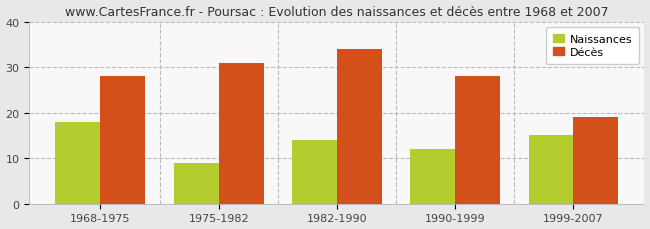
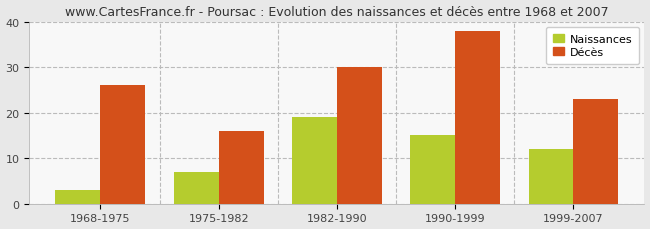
Naissances/1968-1975: 18 -> 3
Décès/1968-1975: 28 -> 26
Naissances/1975-1982: 9 -> 7
Décès/1975-1982: 31 -> 16
Naissances/1982-1990: 14 -> 19
Décès/1982-1990: 34 -> 30
Naissances/1990-1999: 12 -> 15
Décès/1990-1999: 28 -> 38
Naissances/1999-2007: 15 -> 12
Décès/1999-2007: 19 -> 23
